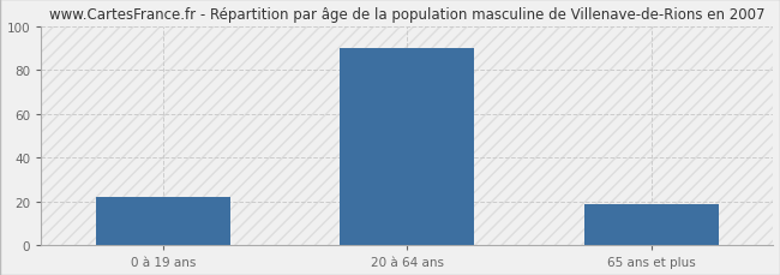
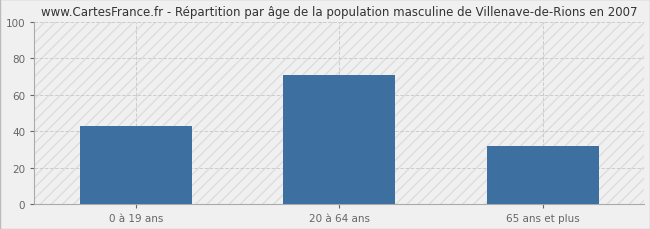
0 à 19 ans: 22 -> 43
20 à 64 ans: 90 -> 71
65 ans et plus: 19 -> 32
